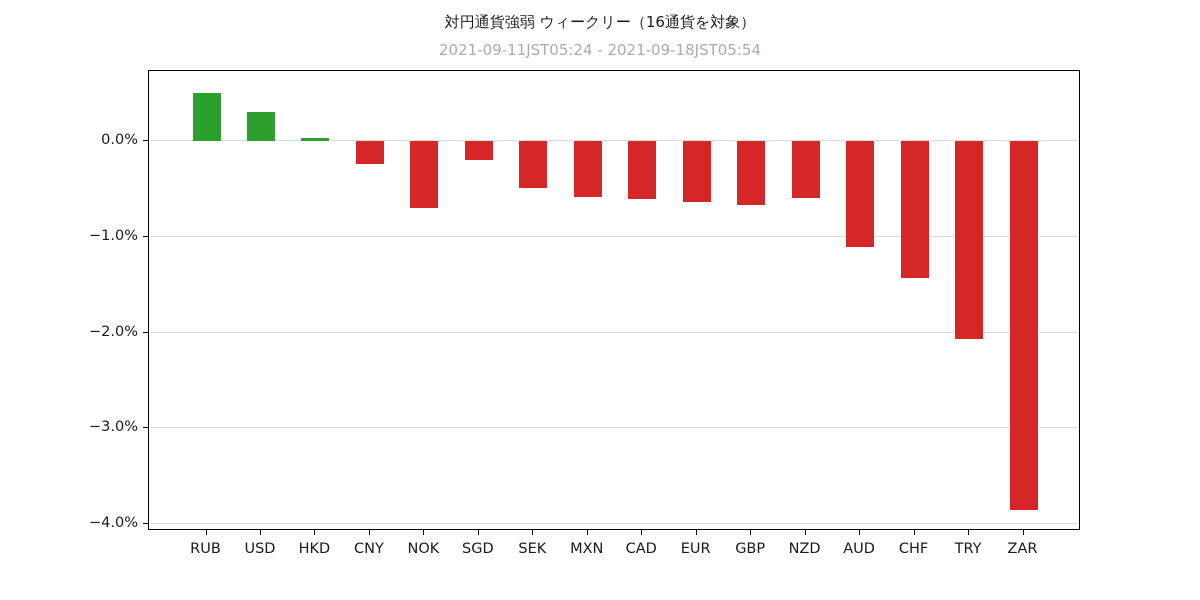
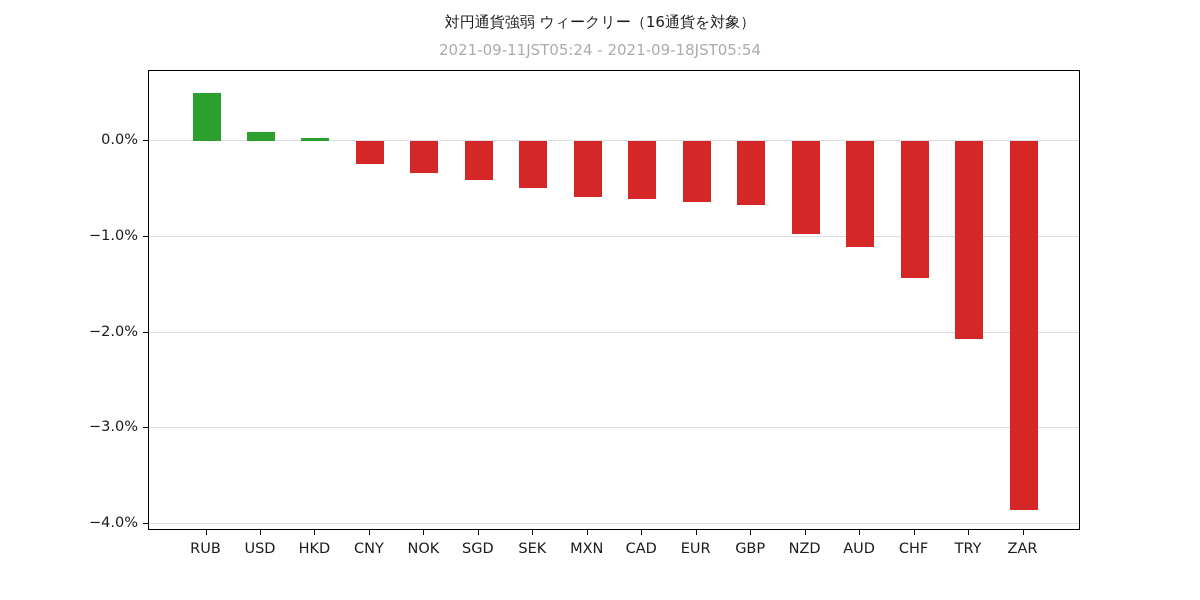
USD: 0.3% -> 0.1%
NOK: -0.7% -> -0.3%
SGD: -0.2% -> -0.4%
NZD: -0.6% -> -1.0%
